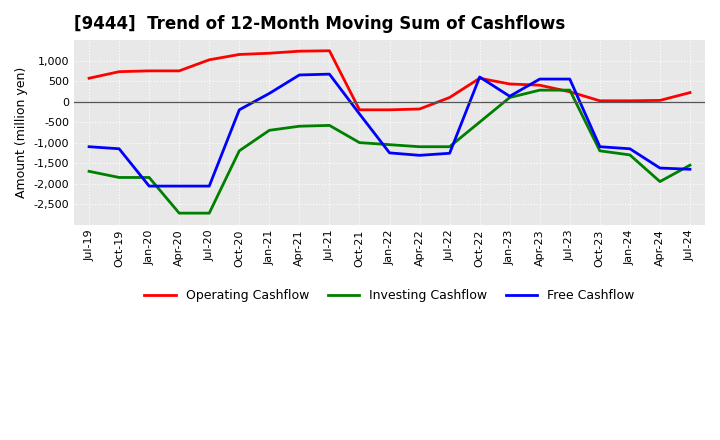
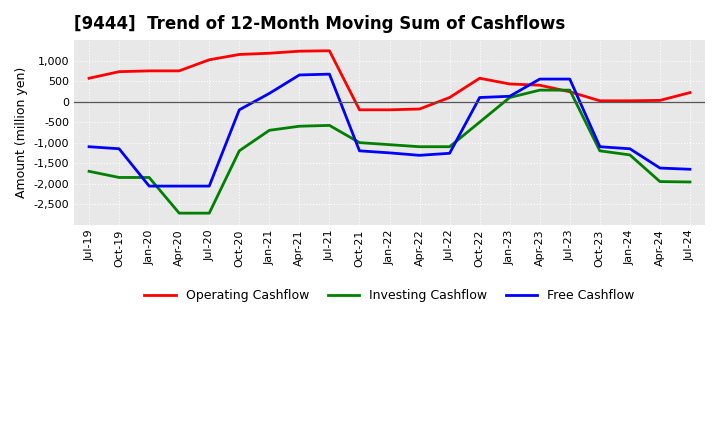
Free Cashflow/Oct-21: -300 -> -1,200
Free Cashflow/Oct-22: 600 -> 100
Investing Cashflow/Jul-24: -1,550 -> -1,960
